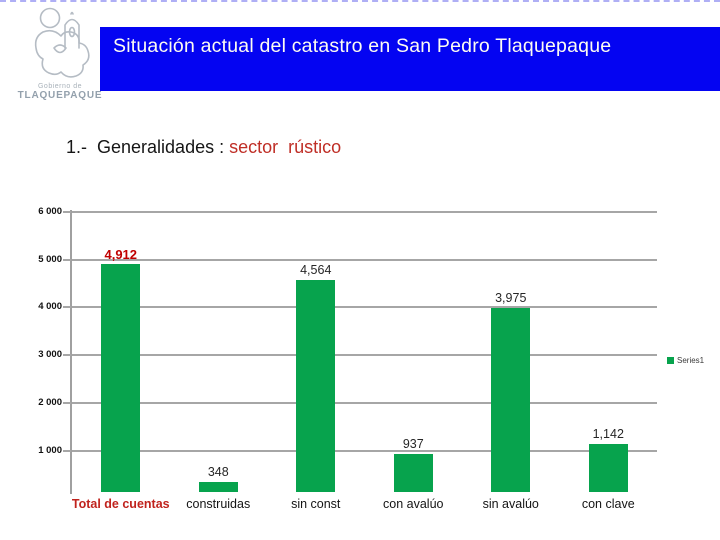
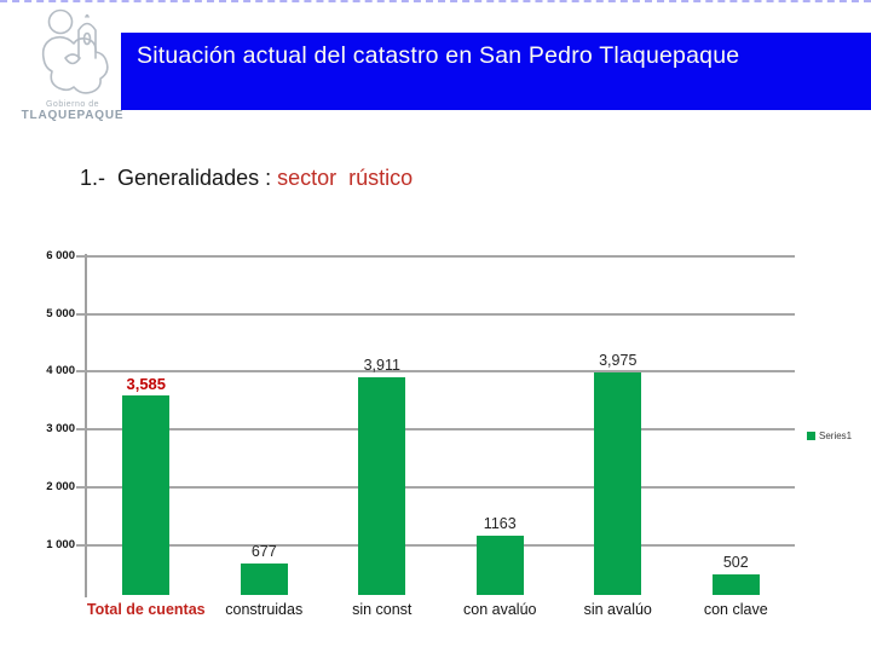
Total de cuentas: 4,912 -> 3,585
construidas: 348 -> 677
sin const: 4,564 -> 3,911
con avalúo: 937 -> 1163
con clave: 1,142 -> 502
